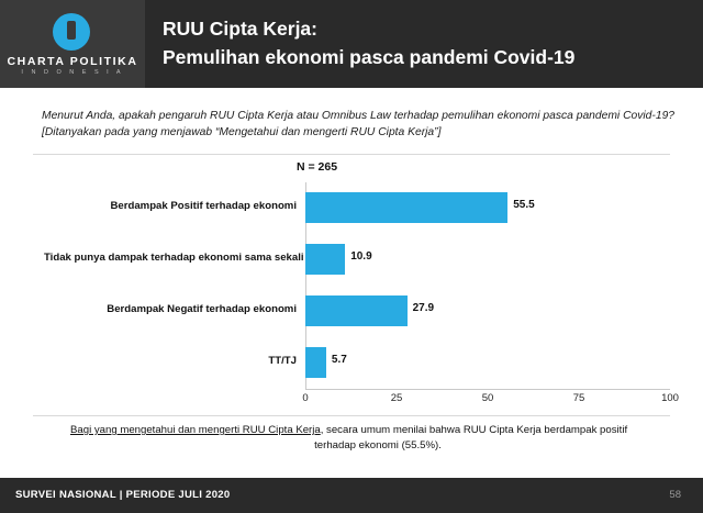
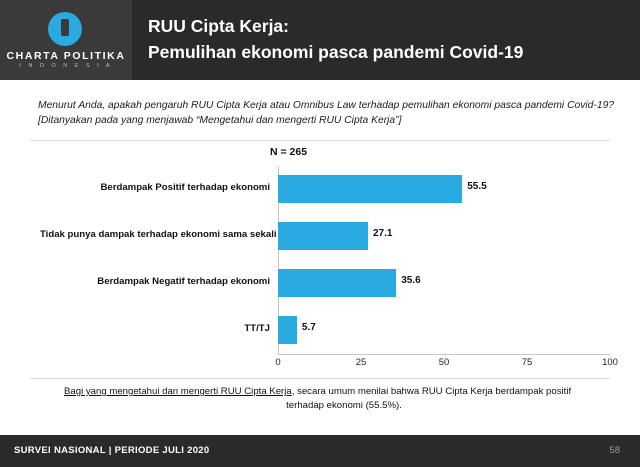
Tidak punya dampak terhadap ekonomi sama sekali: 10.9 -> 27.1
Berdampak Negatif terhadap ekonomi: 27.9 -> 35.6
